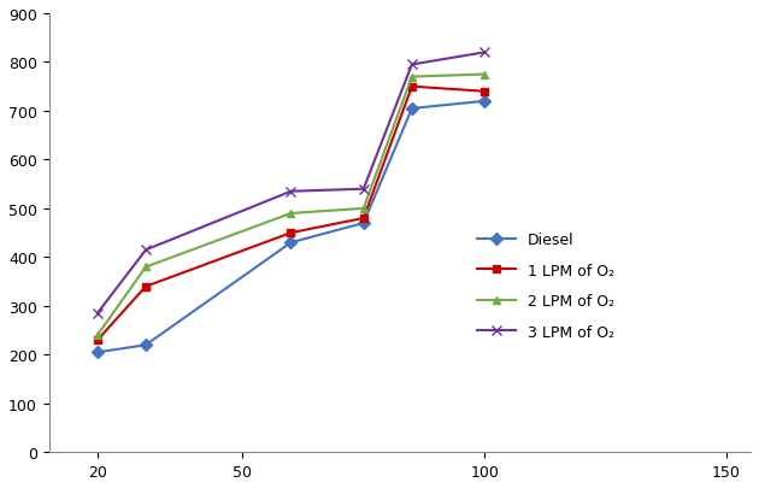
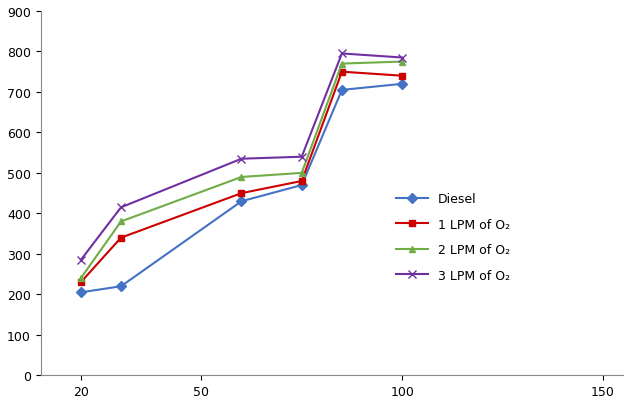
3 LPM of O₂/100: 820 -> 785
